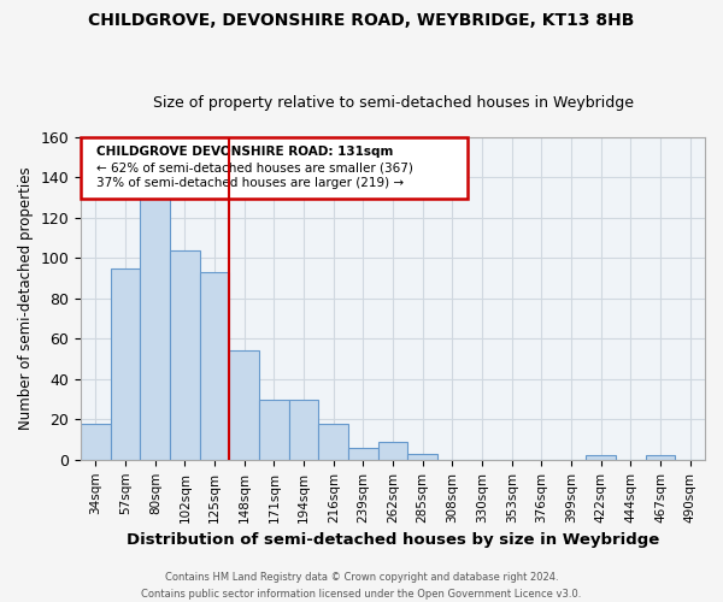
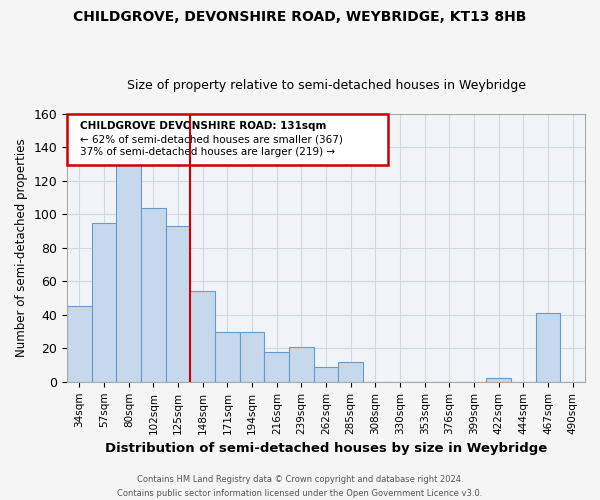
34sqm: 18 -> 45
239sqm: 6 -> 21
285sqm: 3 -> 12
467sqm: 2 -> 41
